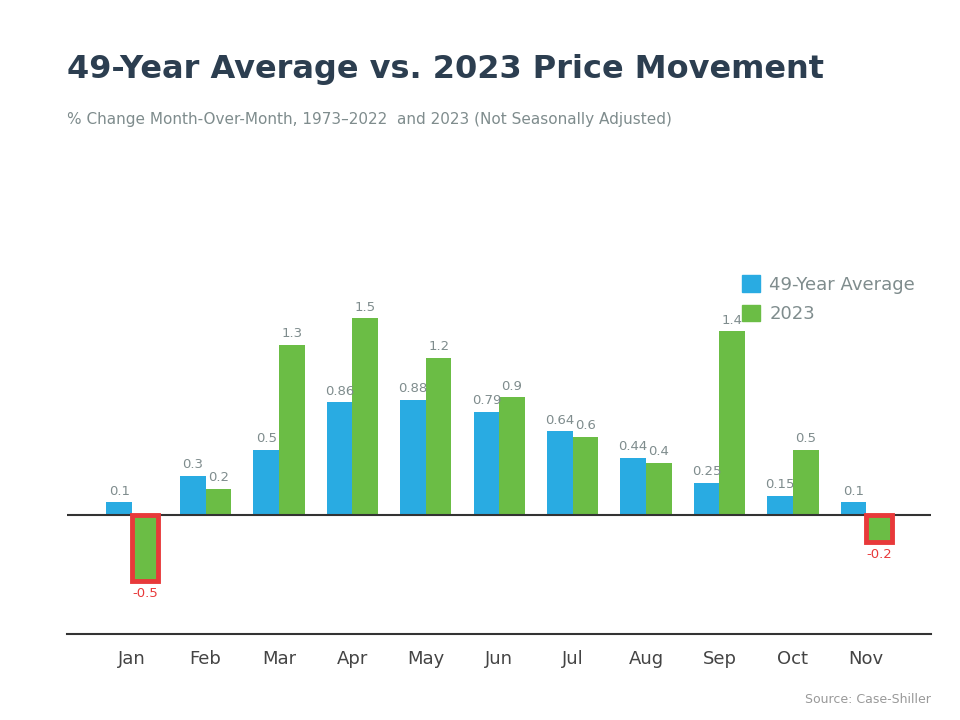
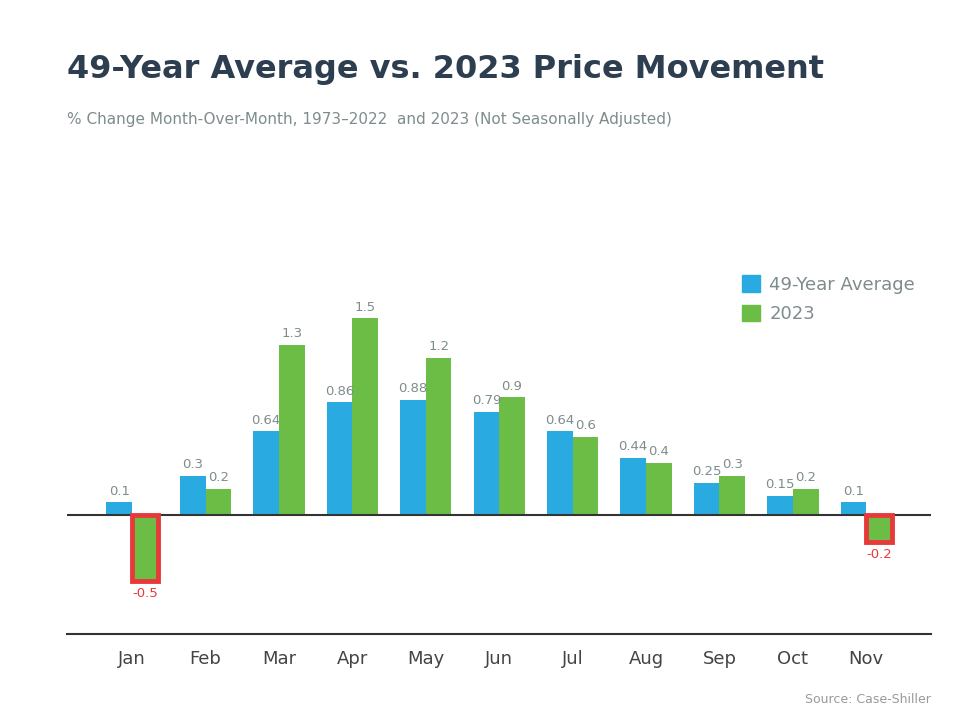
49-Year Average/Mar: 0.5 -> 0.64
2023/Sep: 1.4 -> 0.3
2023/Oct: 0.5 -> 0.2
